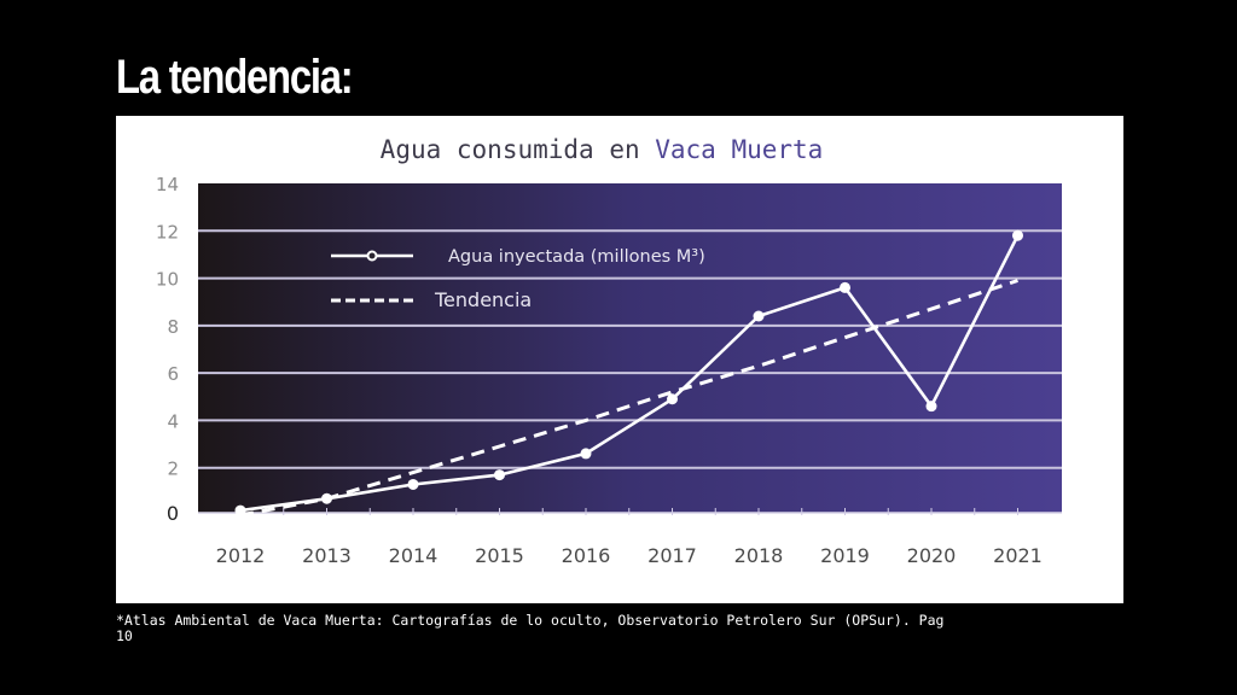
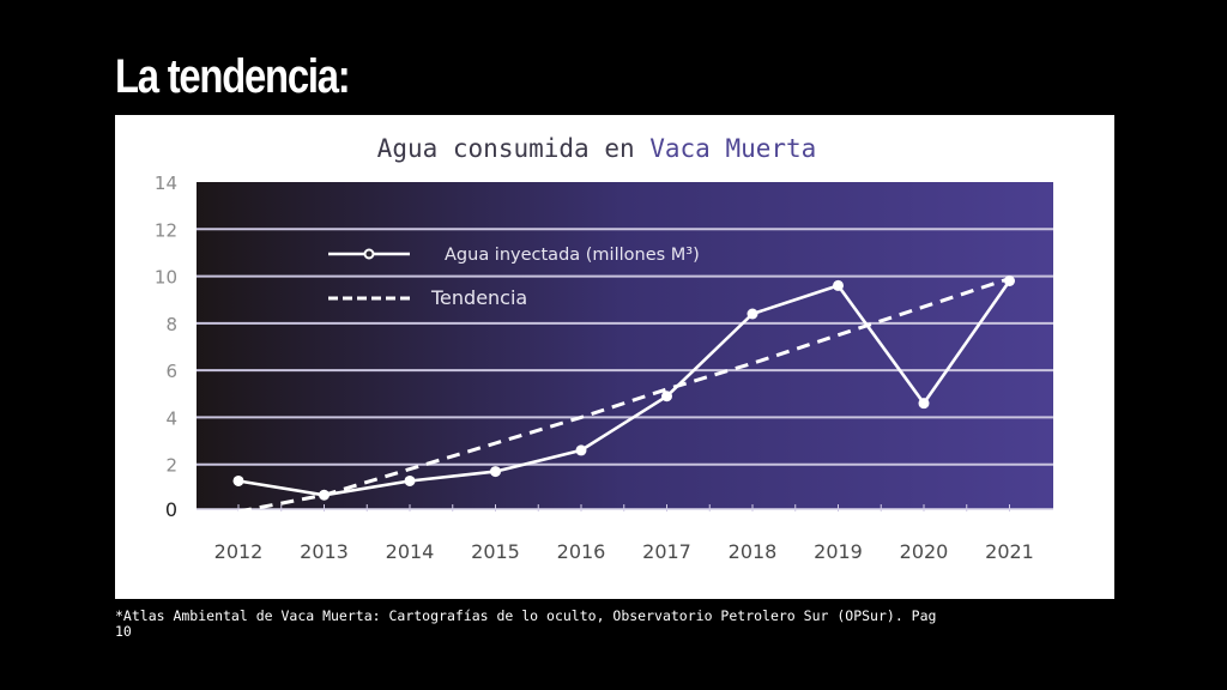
Agua inyectada (millones M³)/2012: 0.2 -> 1.3
Agua inyectada (millones M³)/2021: 11.8 -> 9.8
